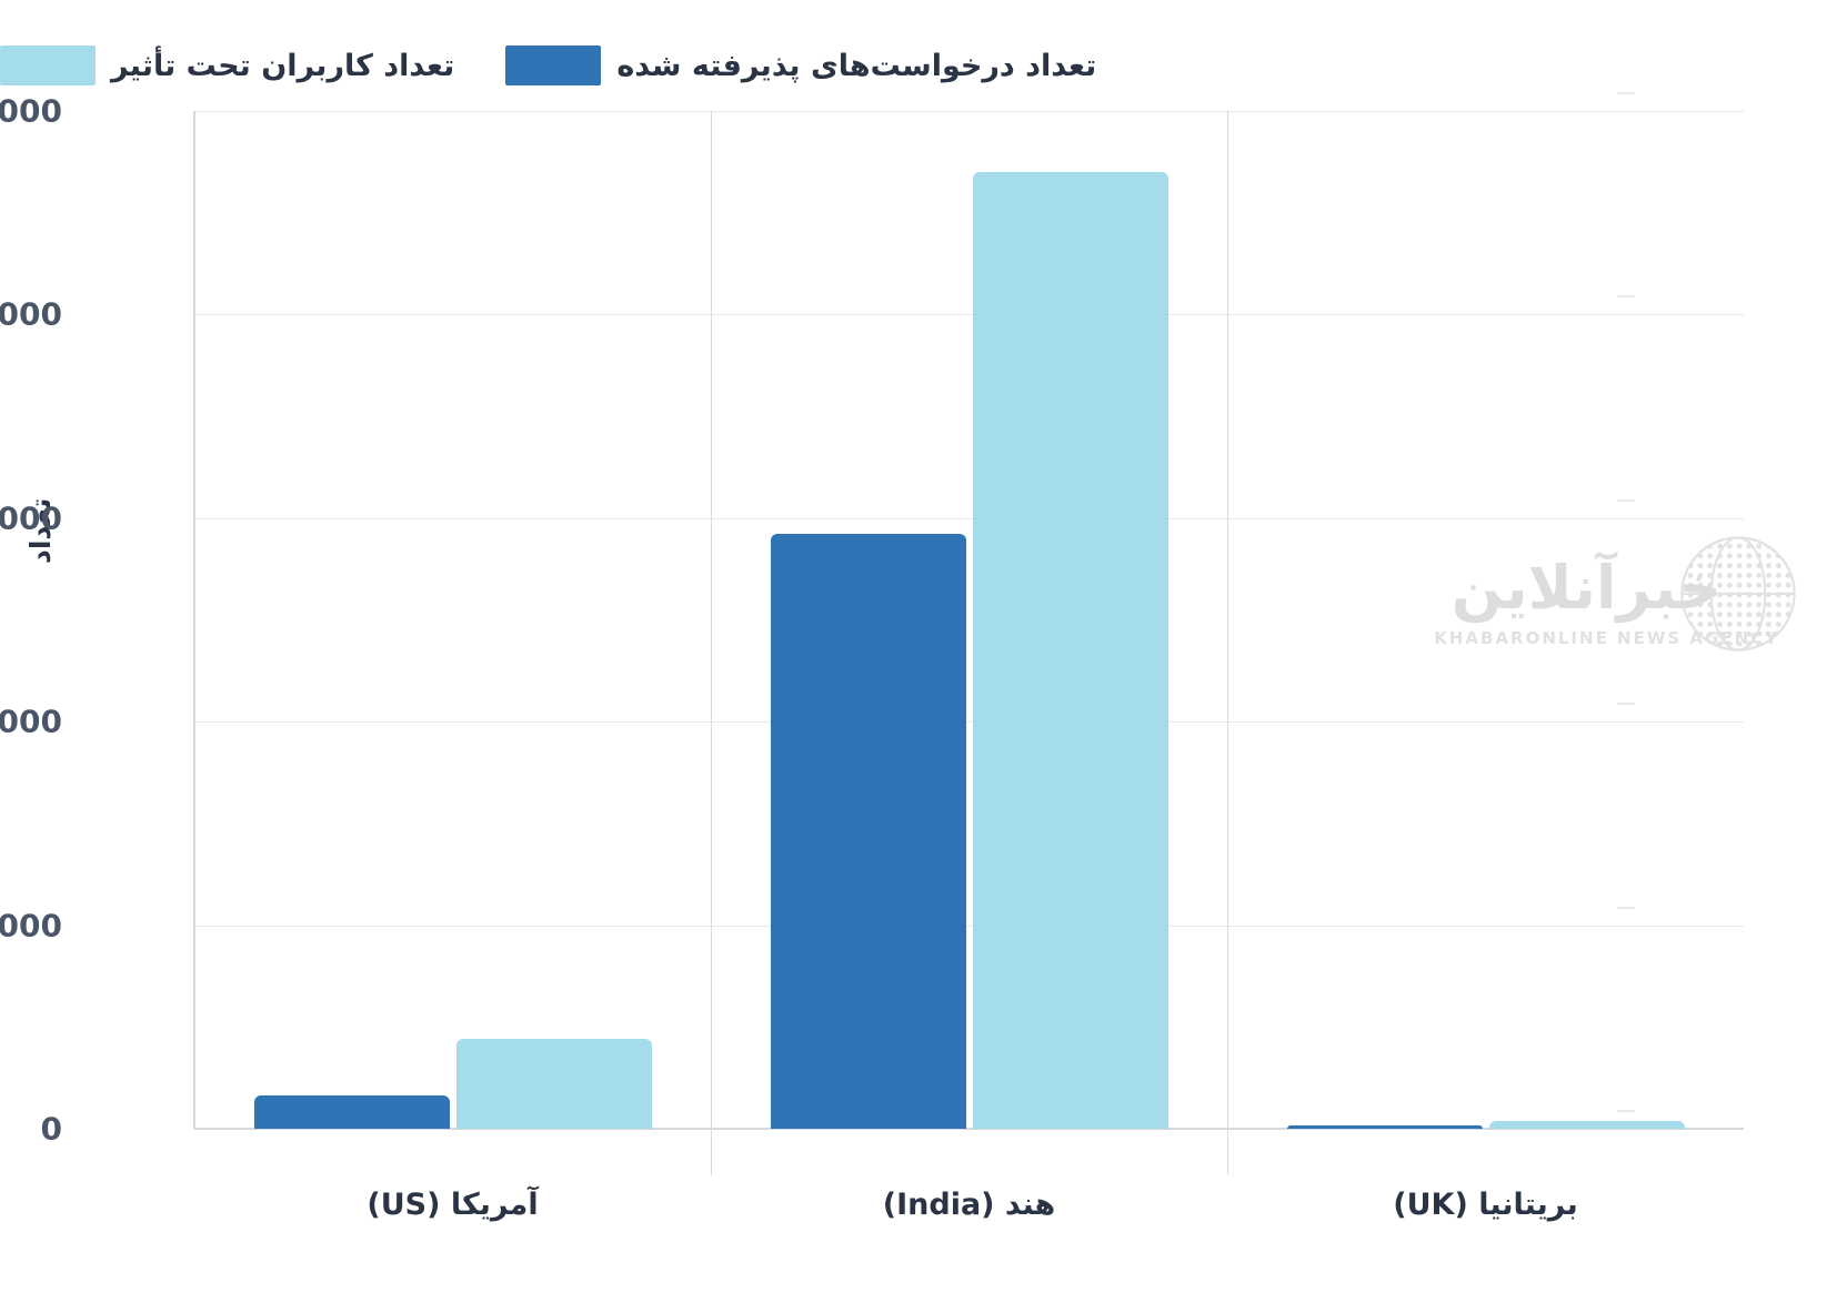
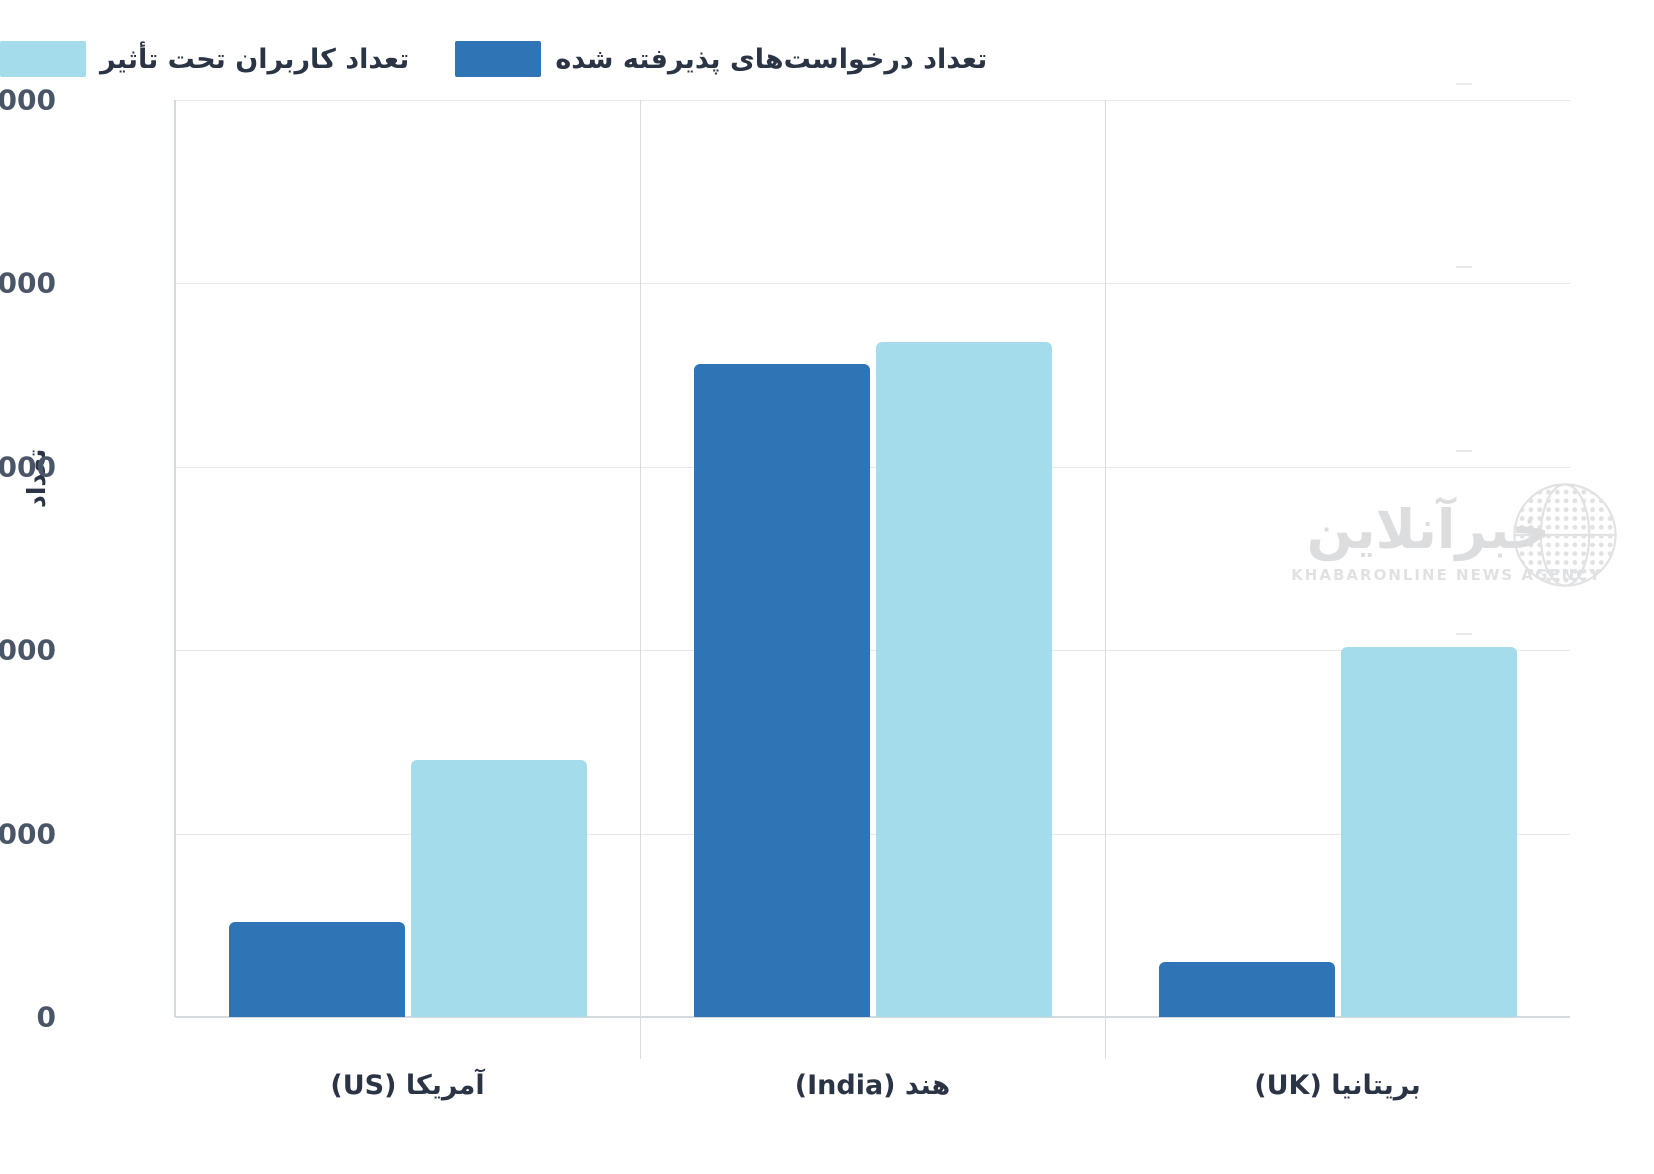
تعداد کاربران تحت تأثیر/آمریکا (US): 2200 -> 7000
تعداد درخواست‌های پذیرفته شده/آمریکا (US): 800 -> 2600
تعداد کاربران تحت تأثیر/هند (India): 23500 -> 18400
تعداد درخواست‌های پذیرفته شده/هند (India): 14600 -> 17800
تعداد کاربران تحت تأثیر/بریتانیا (UK): 200 -> 10100
تعداد درخواست‌های پذیرفته شده/بریتانیا (UK): 100 -> 1500
